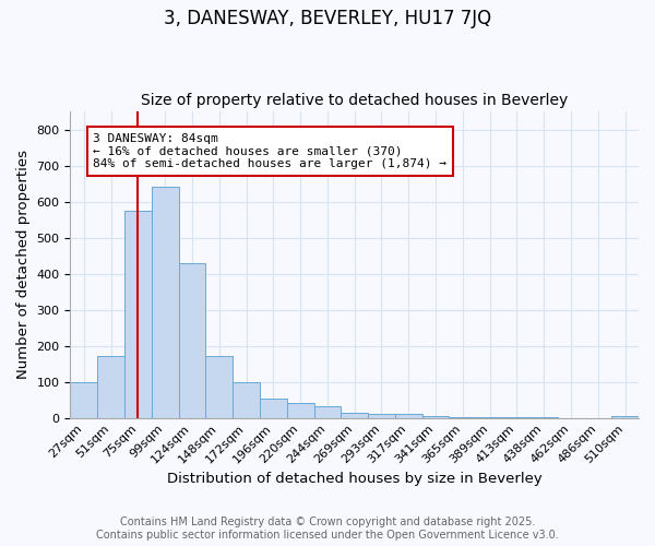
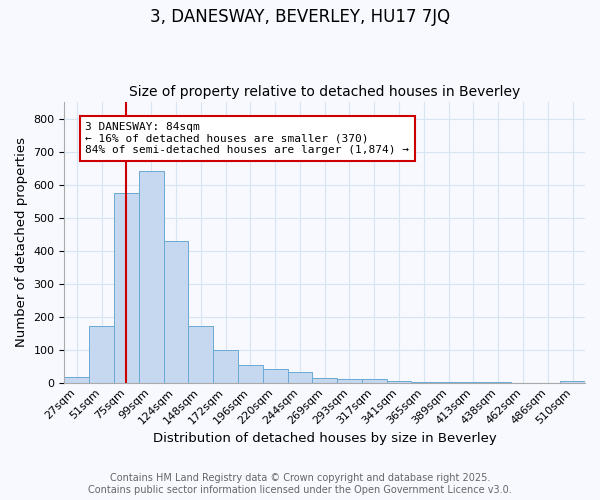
27sqm: 100 -> 18
